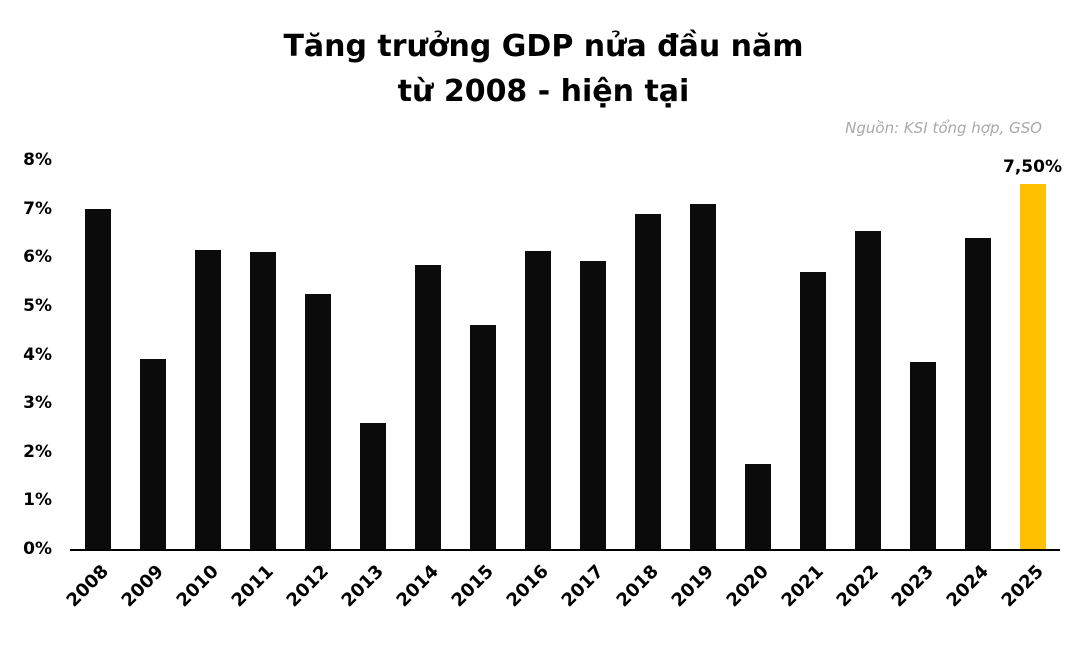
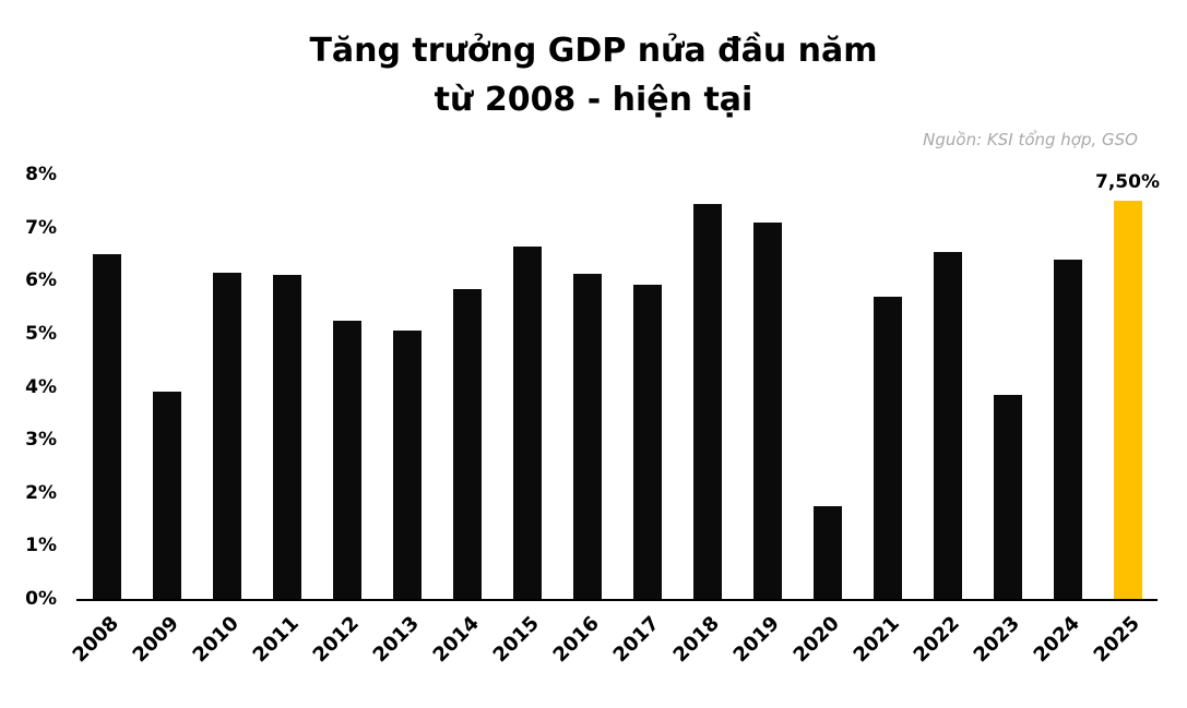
2008: 7.0% -> 6.5%
2013: 2.6% -> 5.0%
2015: 4.6% -> 6.7%
2018: 6.9% -> 7.5%
